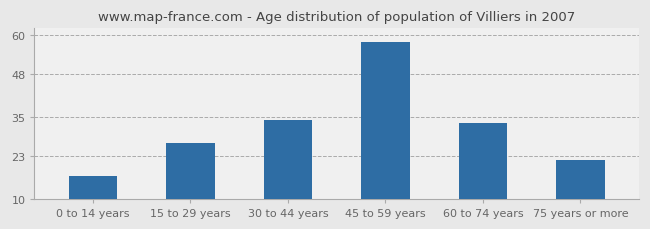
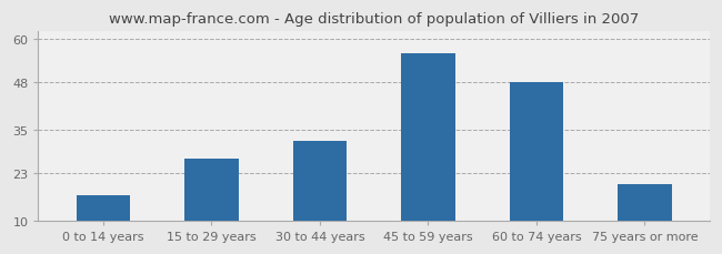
30 to 44 years: 34 -> 32
45 to 59 years: 58 -> 56
60 to 74 years: 33 -> 48
75 years or more: 22 -> 20
